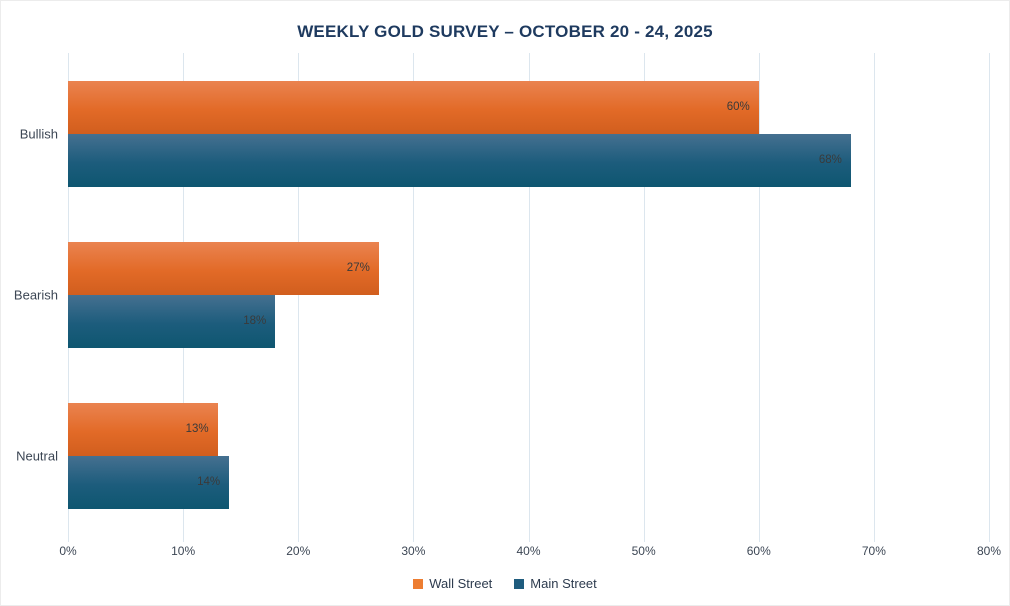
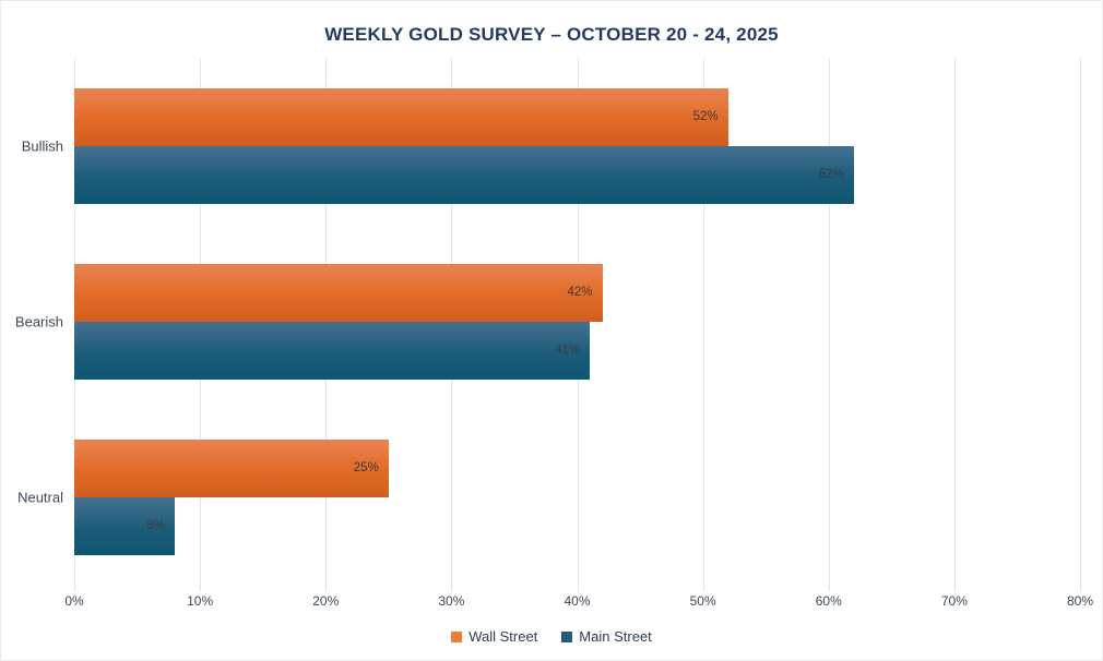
Wall Street/Bullish: 60% -> 52%
Main Street/Bullish: 68% -> 62%
Wall Street/Bearish: 27% -> 42%
Main Street/Bearish: 18% -> 41%
Wall Street/Neutral: 13% -> 25%
Main Street/Neutral: 14% -> 8%
